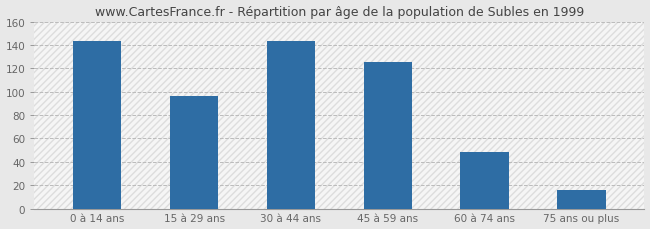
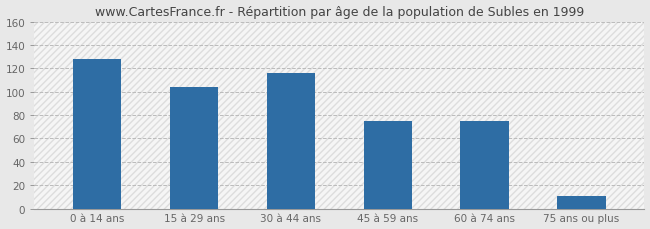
0 à 14 ans: 143 -> 128
15 à 29 ans: 96 -> 104
30 à 44 ans: 143 -> 116
45 à 59 ans: 125 -> 75
60 à 74 ans: 48 -> 75
75 ans ou plus: 16 -> 11
